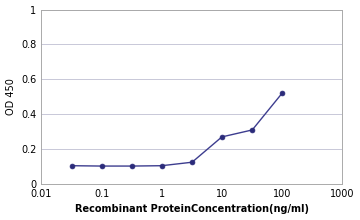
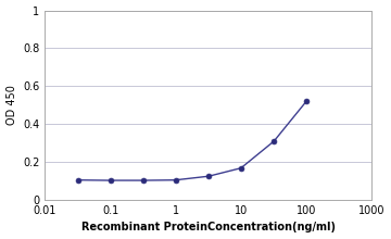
10: 0.27 -> 0.17
